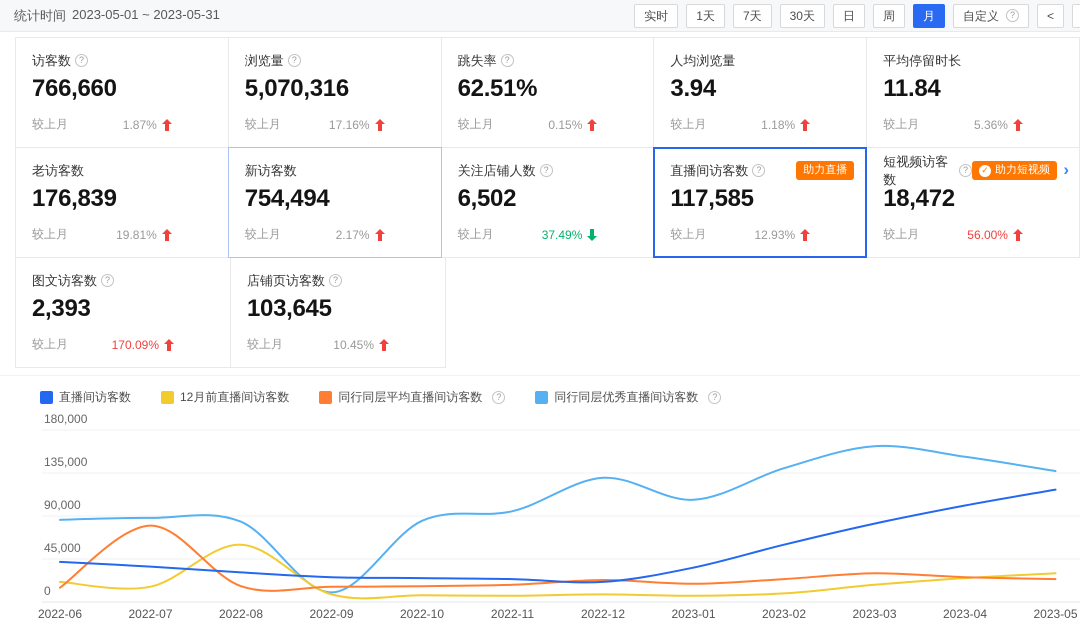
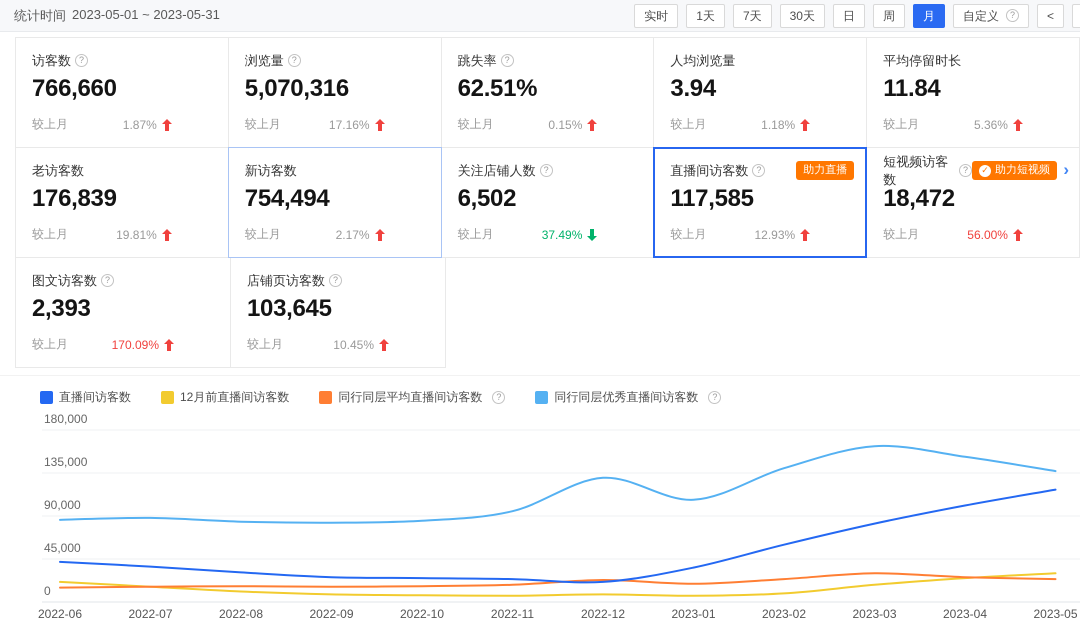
同行同层平均直播间访客数/2022-07: 80000 -> 20000
12月前直播间访客数/2022-08: 60000 -> 10000
同行同层优秀直播间访客数/2022-09: 10000 -> 80000
